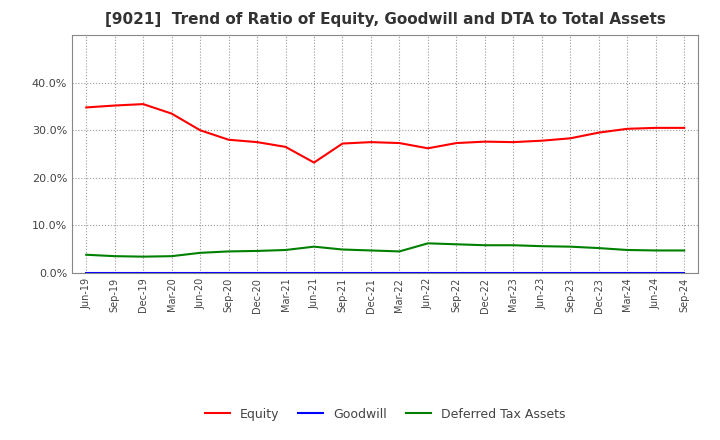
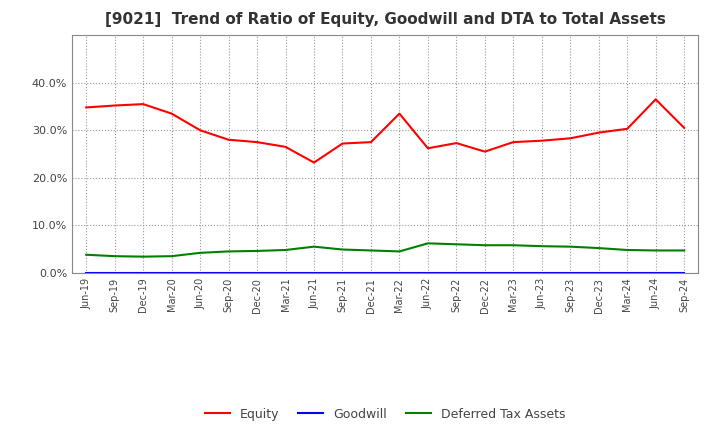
Equity/Mar-22: 27.3% -> 33.5%
Equity/Dec-22: 27.6% -> 25.5%
Equity/Jun-24: 30.5% -> 36.5%
